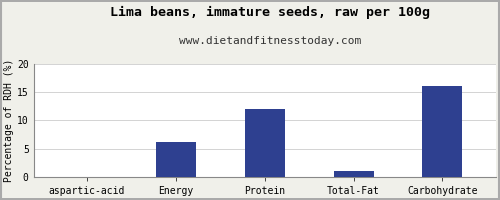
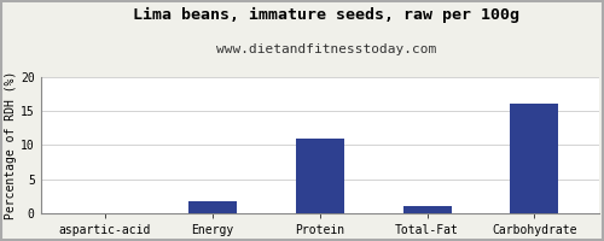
Energy: 6.1 -> 1.8
Protein: 12.1 -> 11.0
